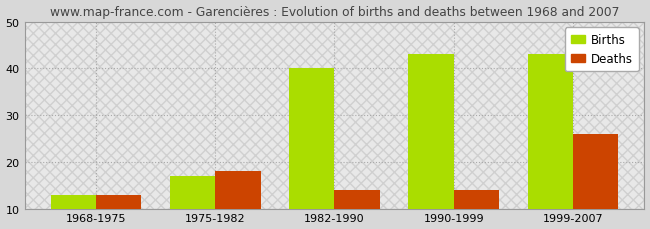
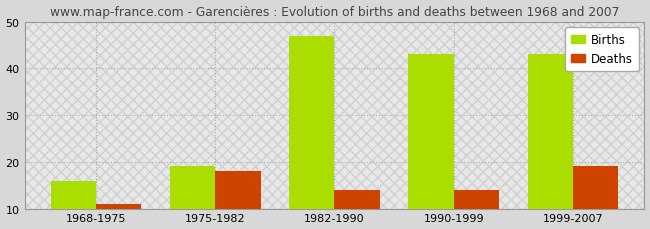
Births/1968-1975: 13 -> 16
Deaths/1968-1975: 13 -> 11
Births/1975-1982: 17 -> 19
Births/1982-1990: 40 -> 47
Deaths/1999-2007: 26 -> 19
